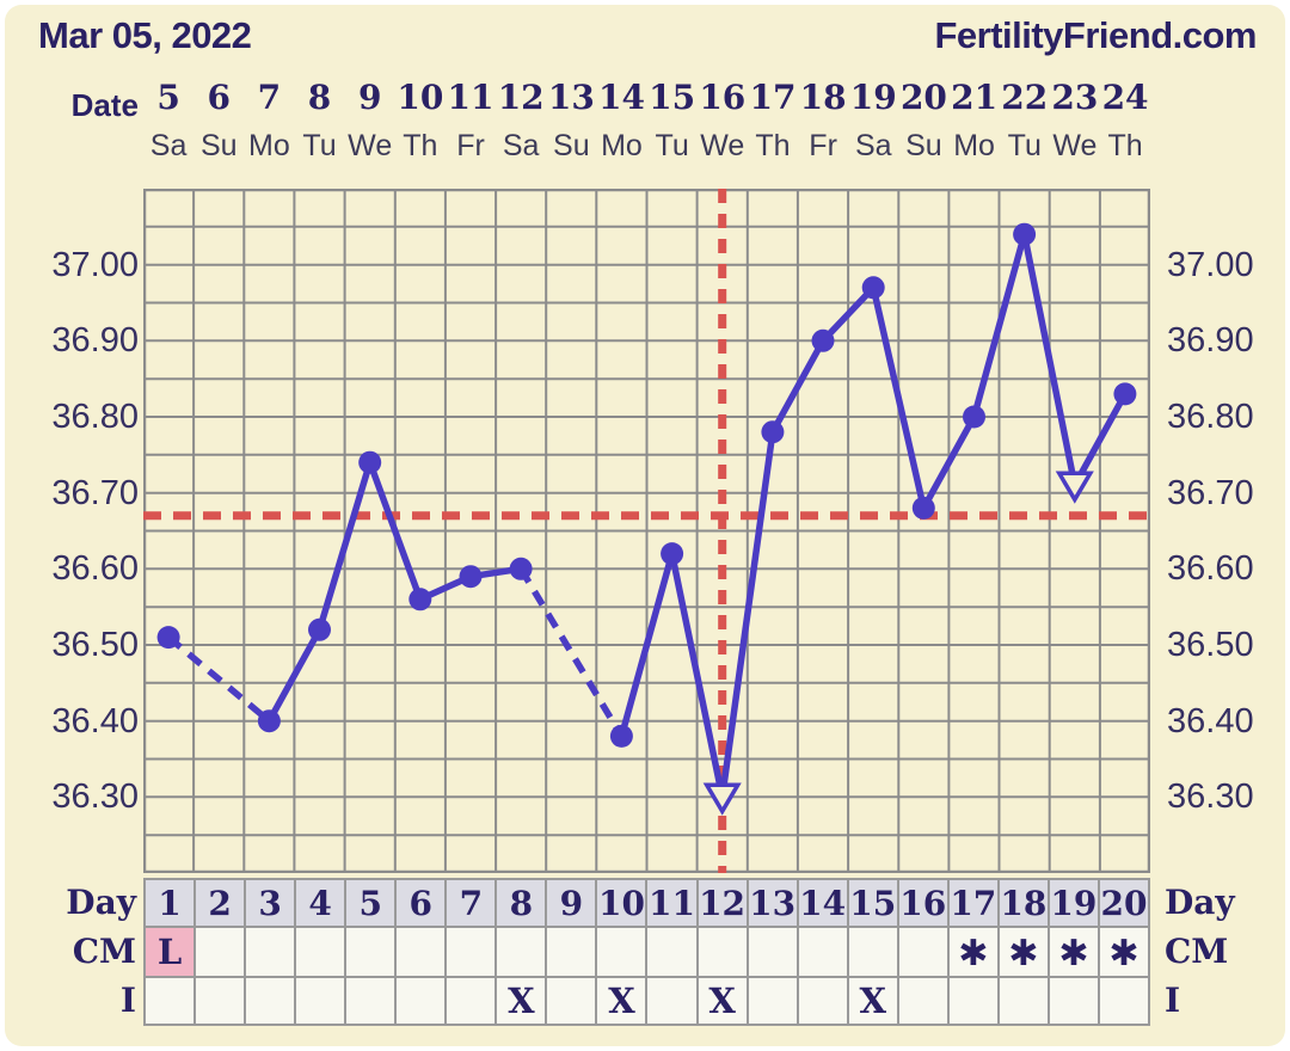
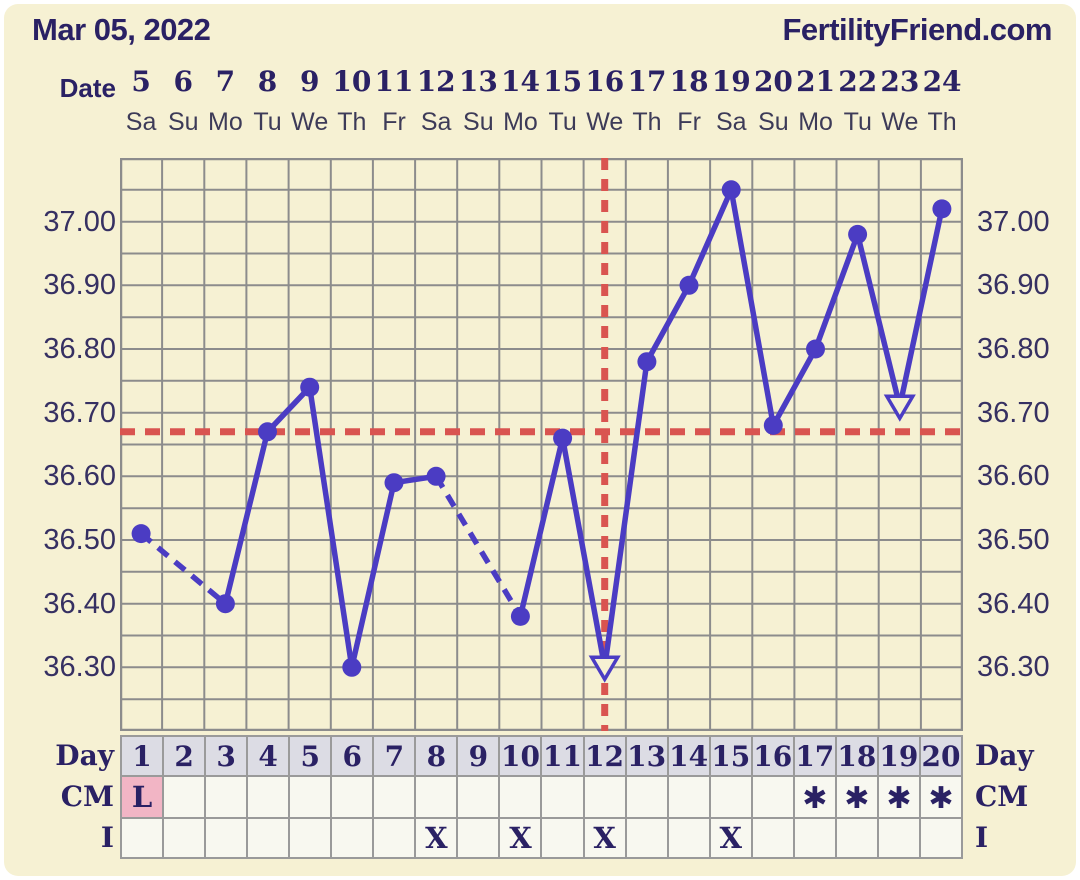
4: 36.52 -> 36.67
6: 36.56 -> 36.30
11: 36.62 -> 36.66
15: 36.97 -> 37.05
18: 37.04 -> 36.98
20: 36.83 -> 37.02
